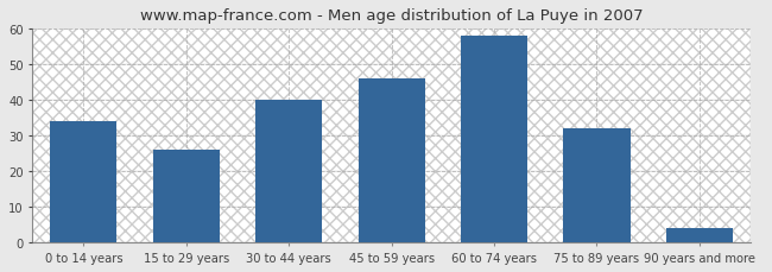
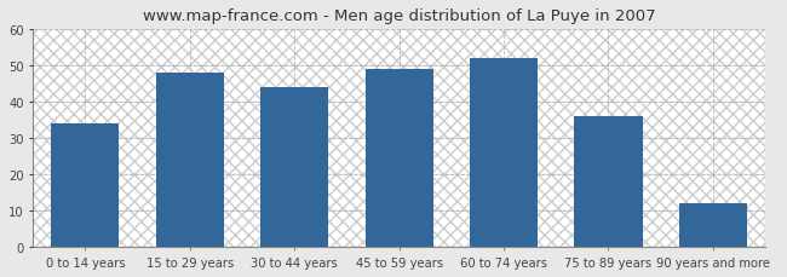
15 to 29 years: 26 -> 48
30 to 44 years: 40 -> 44
45 to 59 years: 46 -> 49
60 to 74 years: 58 -> 52
75 to 89 years: 32 -> 36
90 years and more: 4 -> 12
